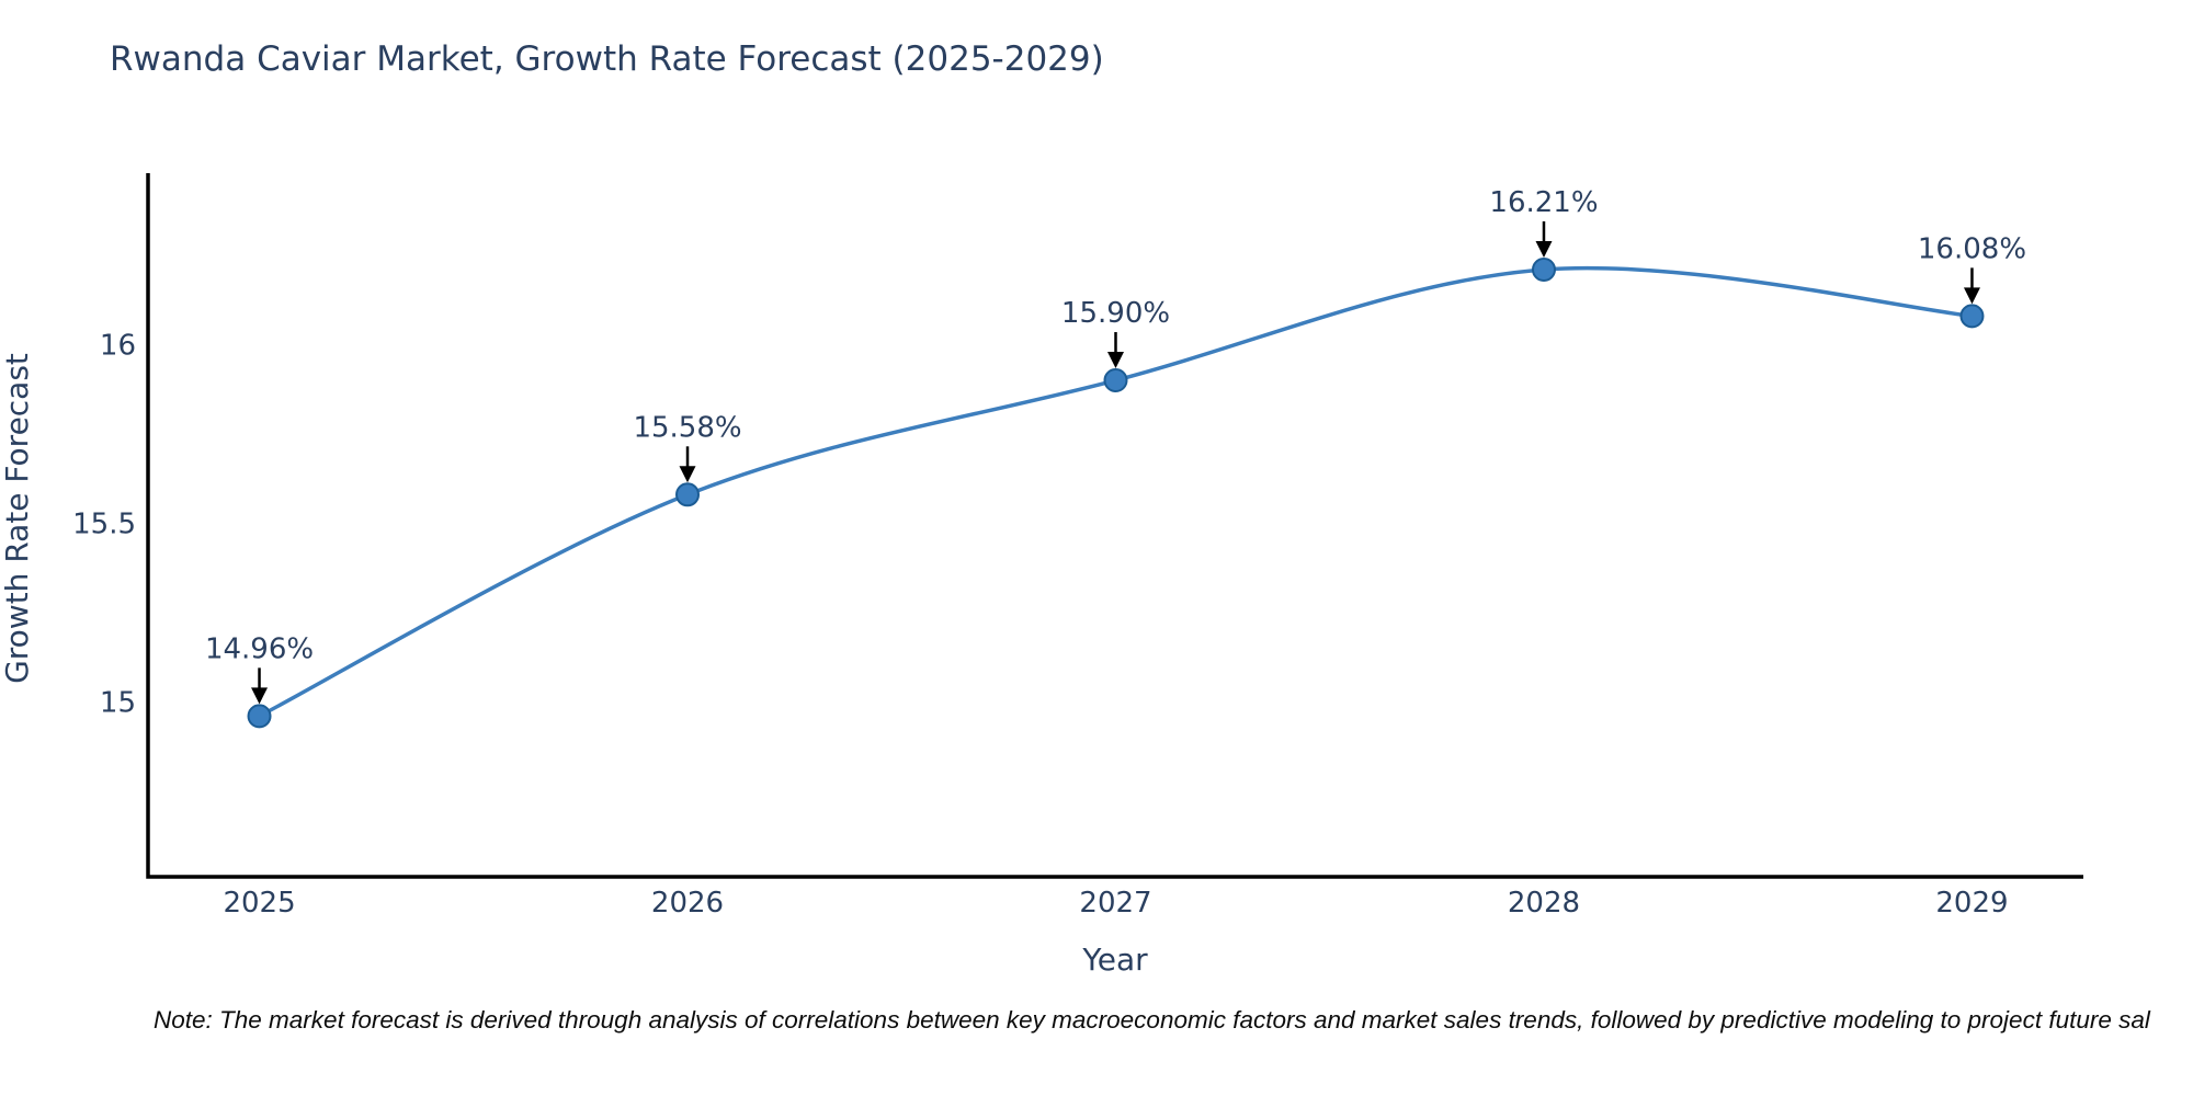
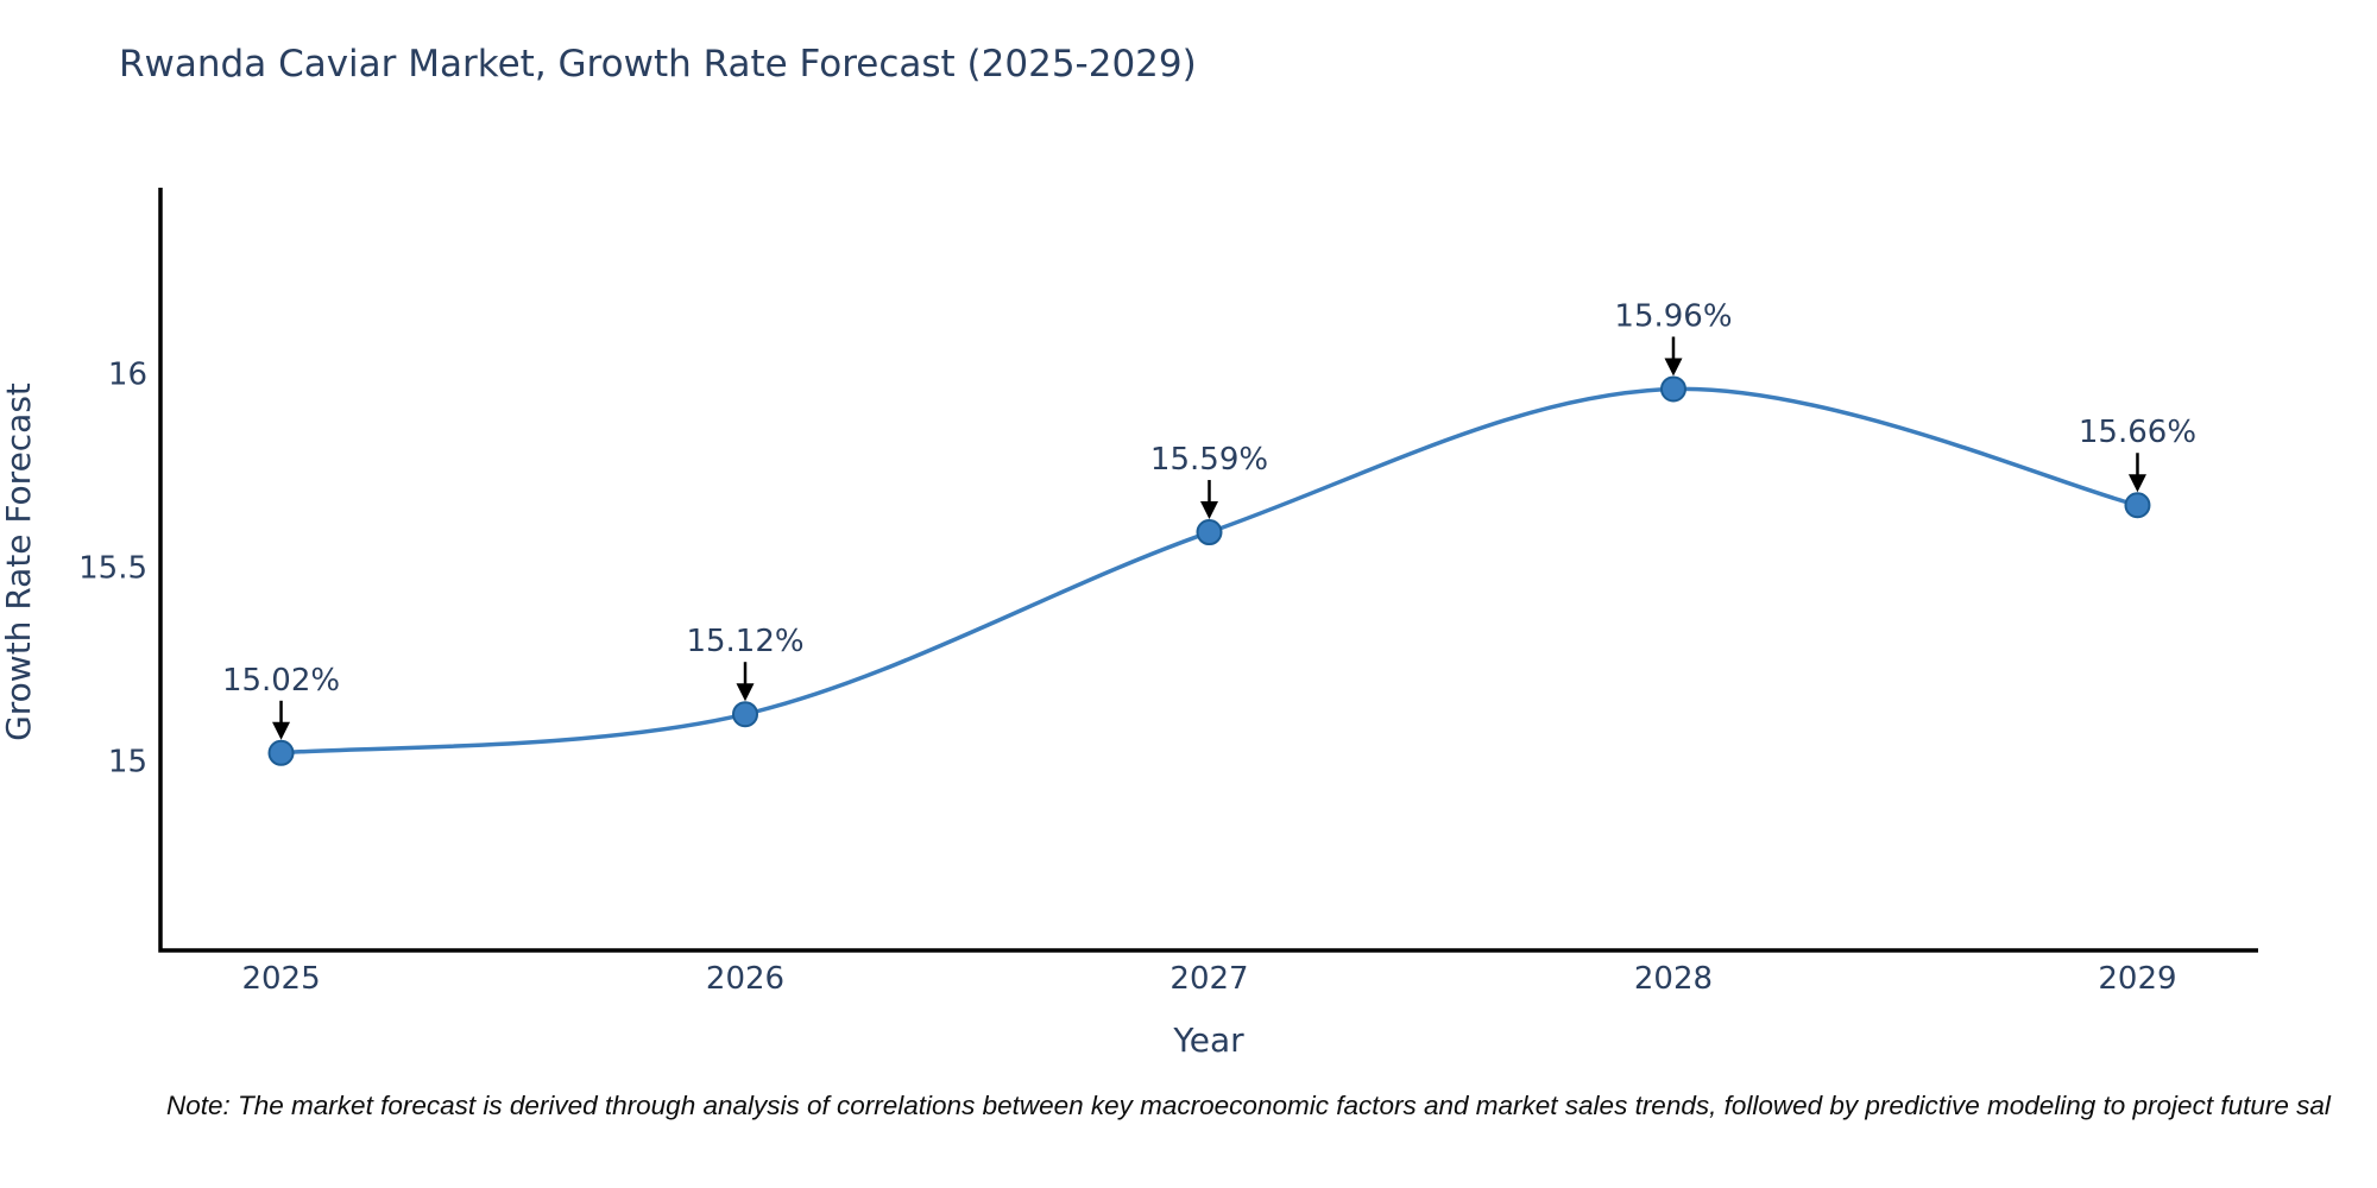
2025: 14.96% -> 15.02%
2026: 15.58% -> 15.12%
2027: 15.90% -> 15.59%
2028: 16.21% -> 15.96%
2029: 16.08% -> 15.66%
